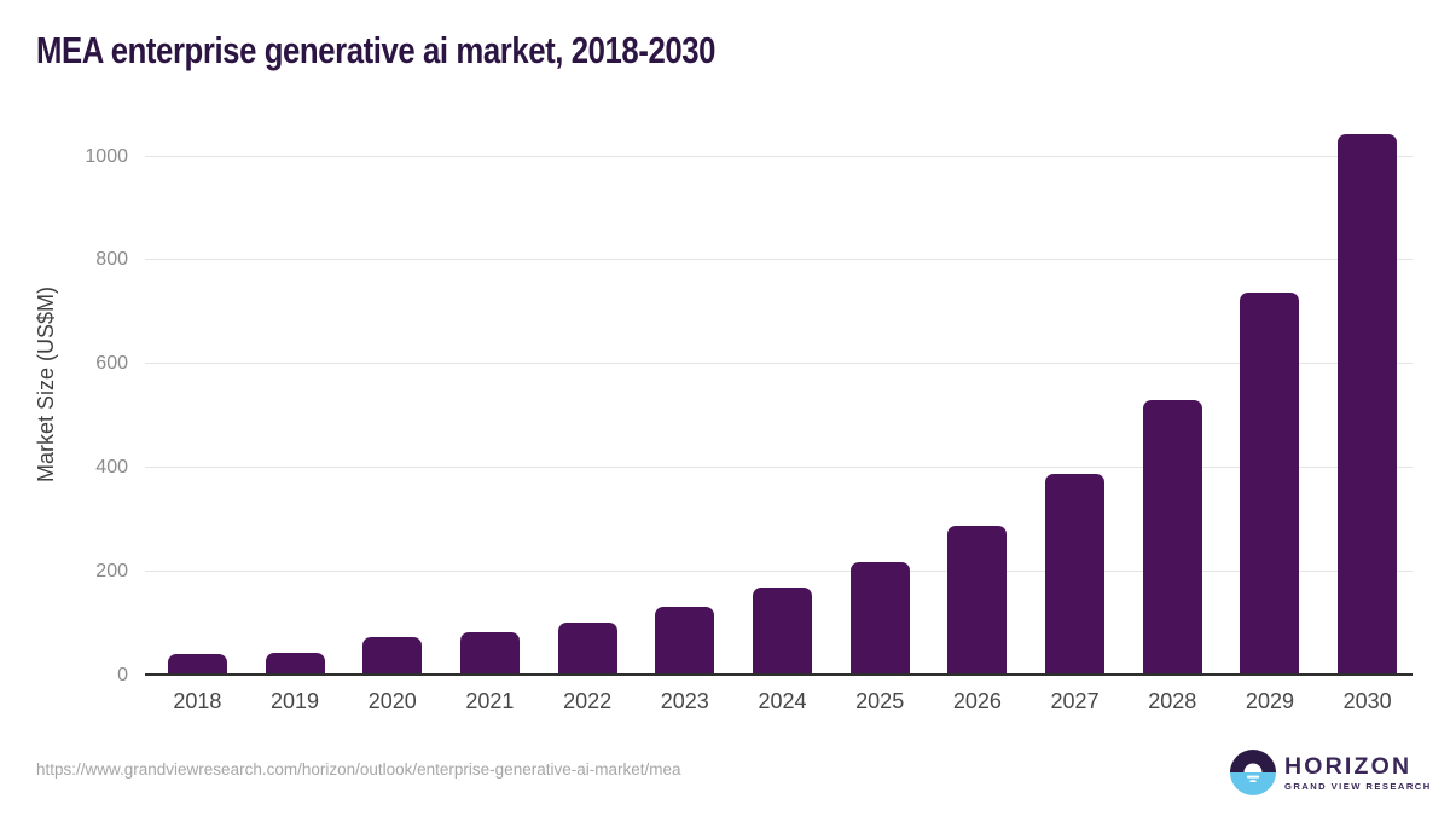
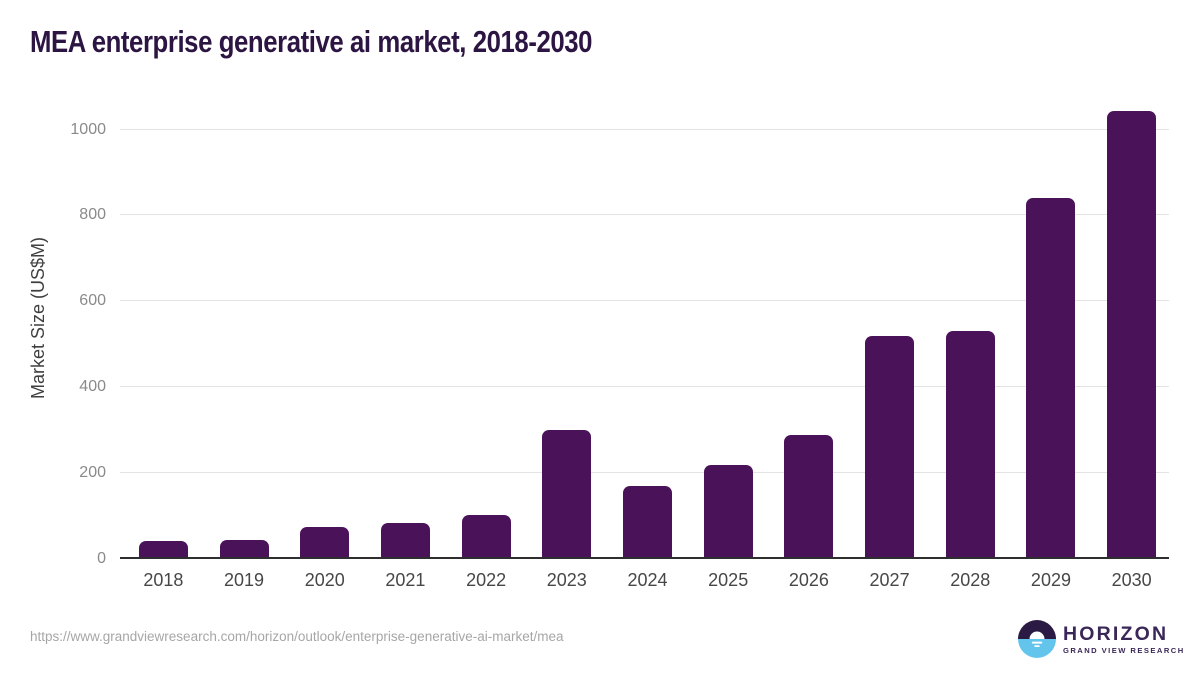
2023: 130 -> 300
2027: 390 -> 520
2029: 740 -> 840
